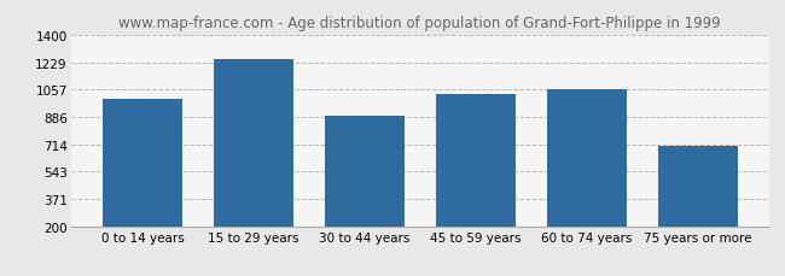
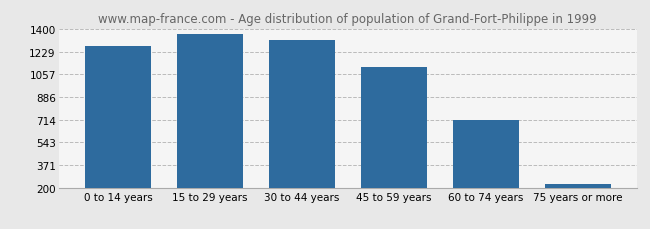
0 to 14 years: 1000 -> 1270
15 to 29 years: 1250 -> 1360
30 to 44 years: 890 -> 1320
45 to 59 years: 1030 -> 1120
60 to 74 years: 1060 -> 710
75 years or more: 700 -> 230
